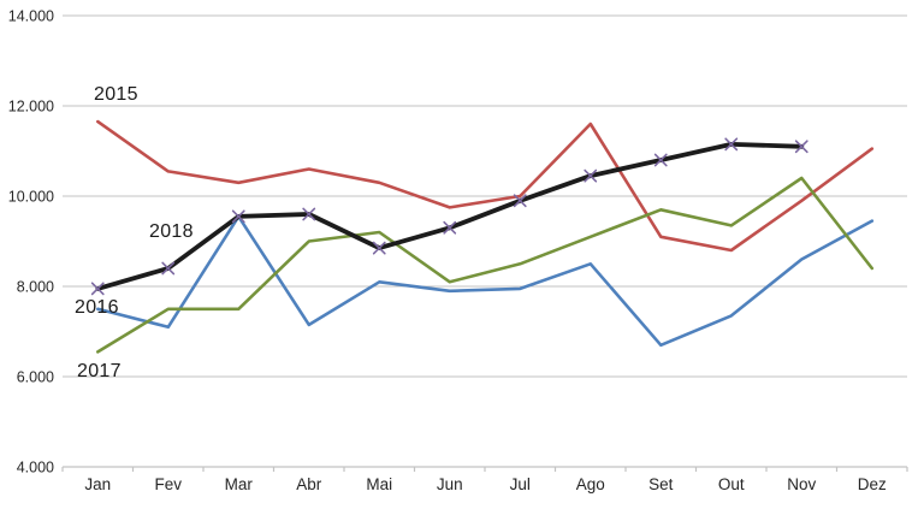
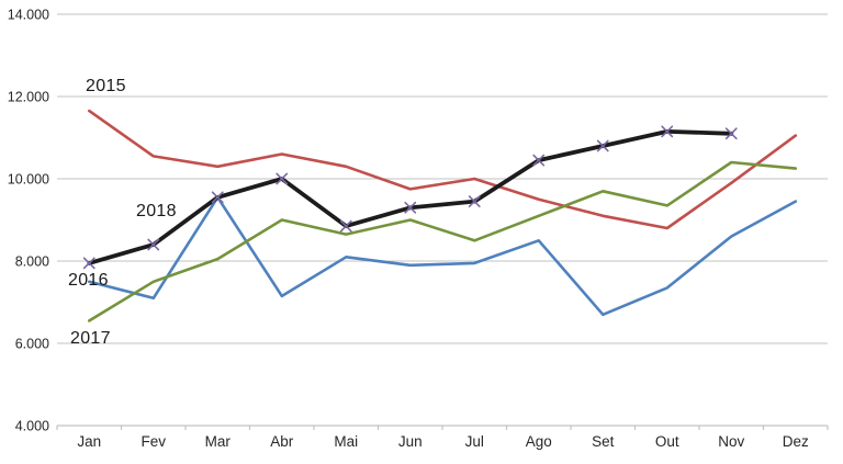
2017/Mar: 7500 -> 8000
2018/Abr: 9600 -> 10000
2017/Mai: 9200 -> 8600
2017/Jun: 8100 -> 9000
2018/Jul: 9900 -> 9400
2015/Ago: 11600 -> 9500
2017/Dez: 8400 -> 10200
